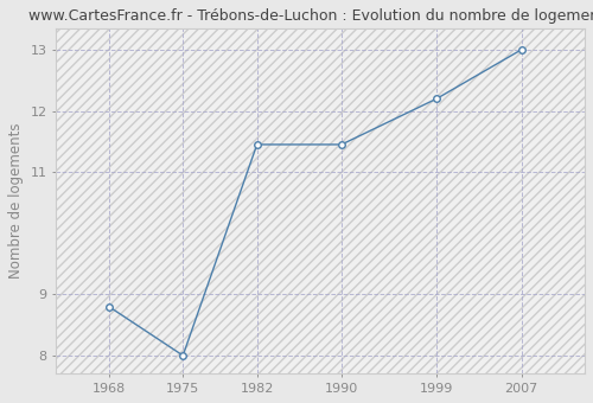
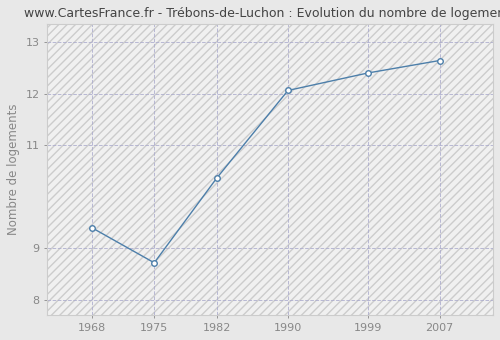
1968: 8.80 -> 9.40
1975: 8.00 -> 8.72
1982: 11.45 -> 10.36
1990: 11.45 -> 12.06
1999: 12.20 -> 12.40
2007: 13.00 -> 12.64
